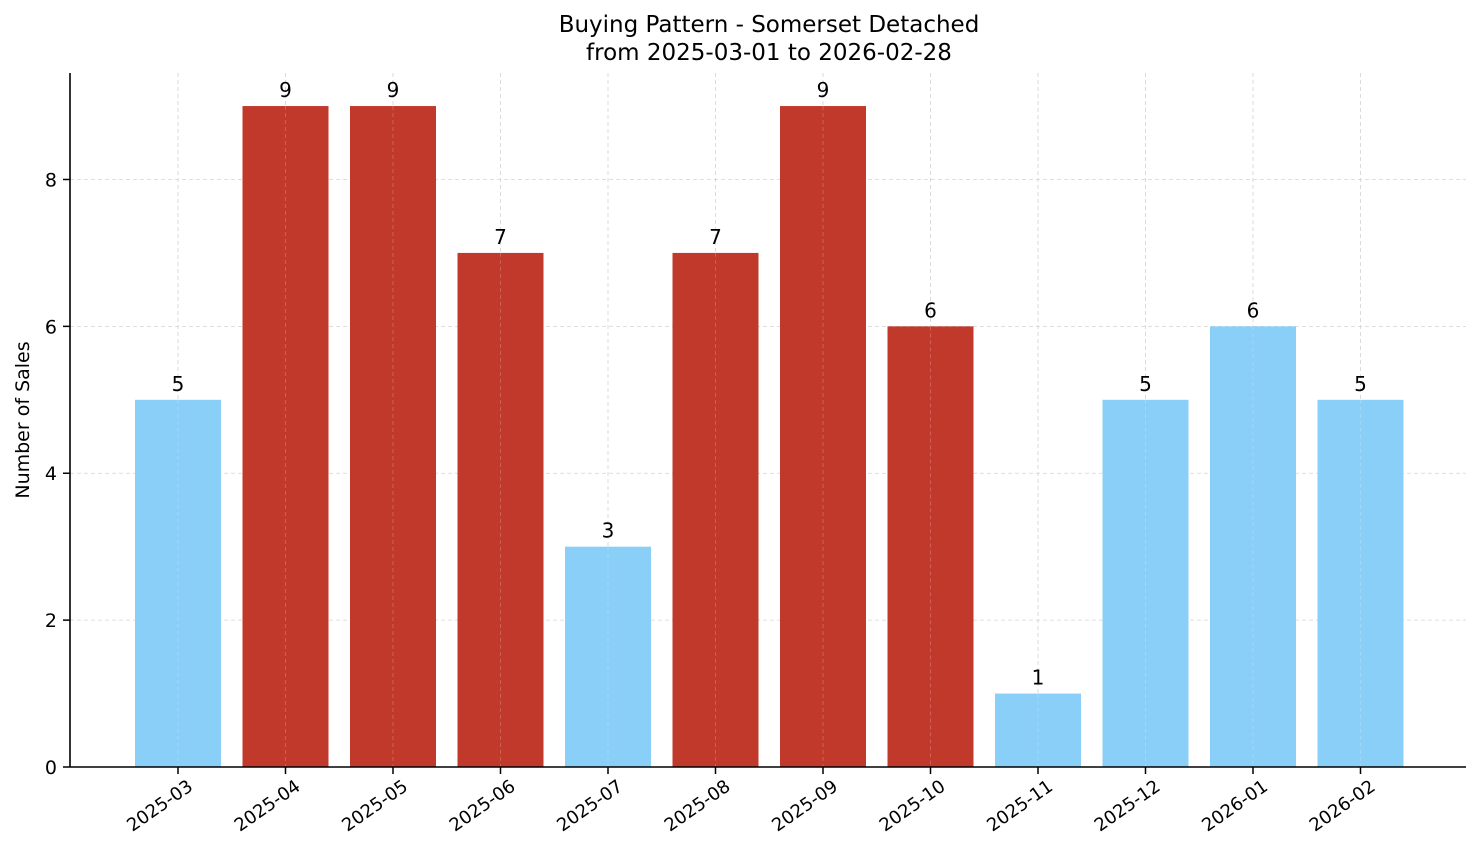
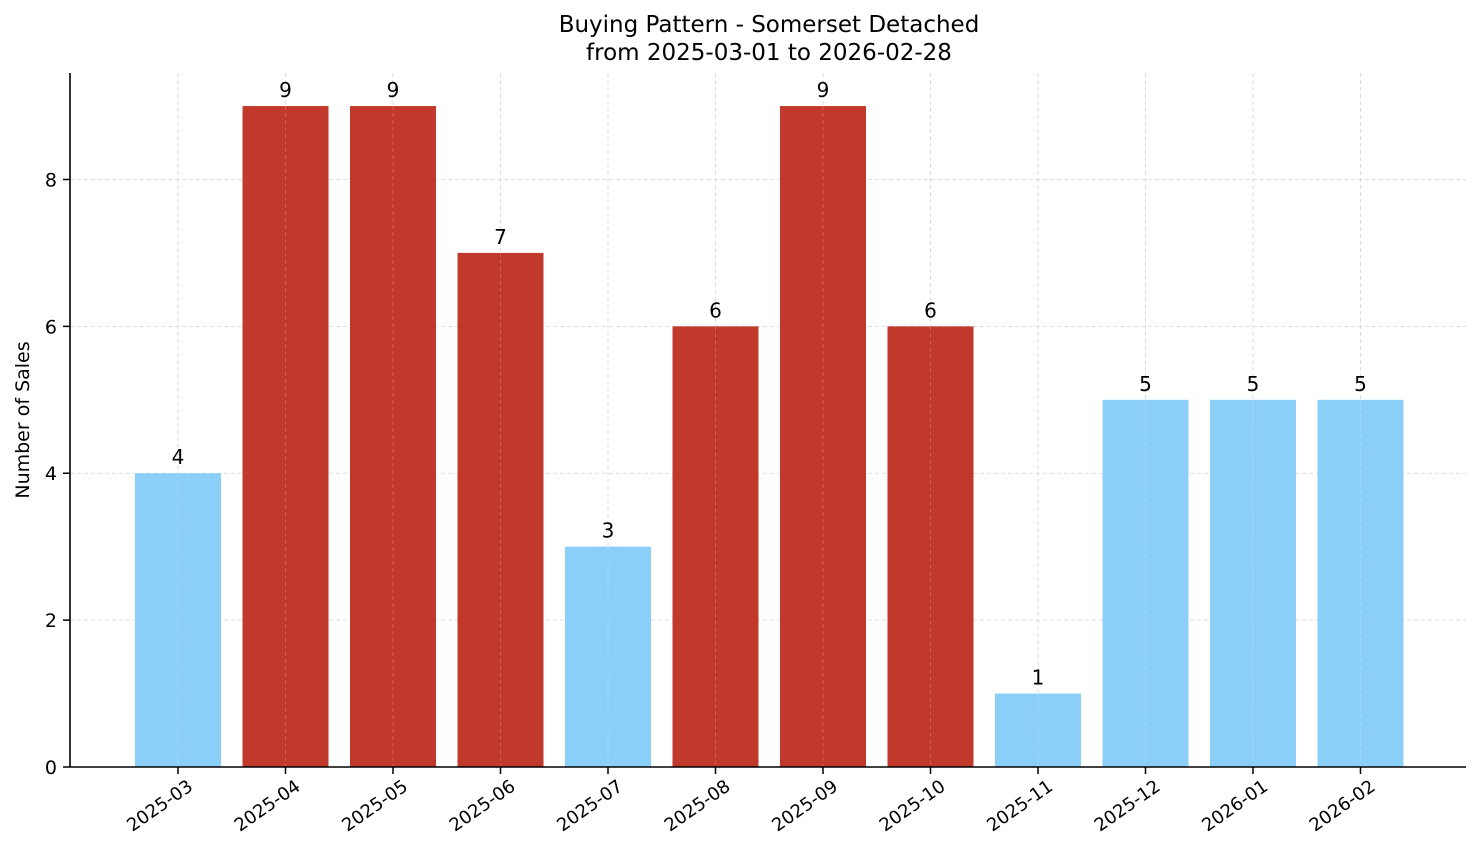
2025-03: 5 -> 4
2025-08: 7 -> 6
2026-01: 6 -> 5
